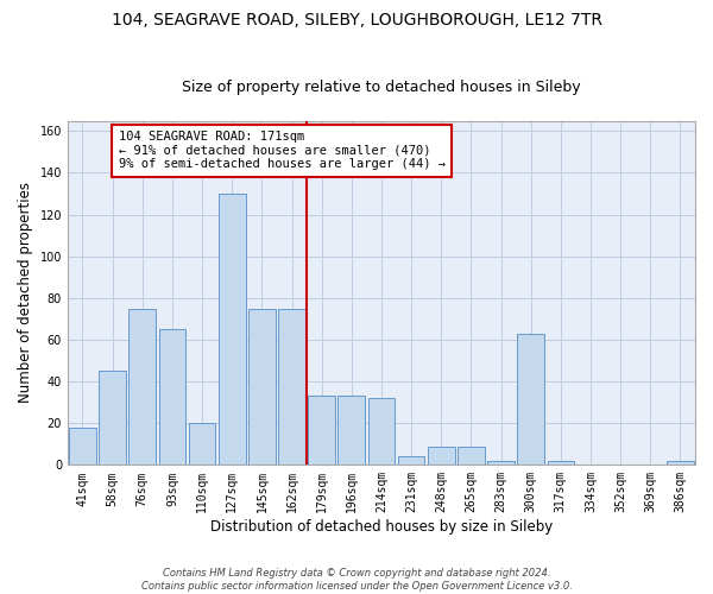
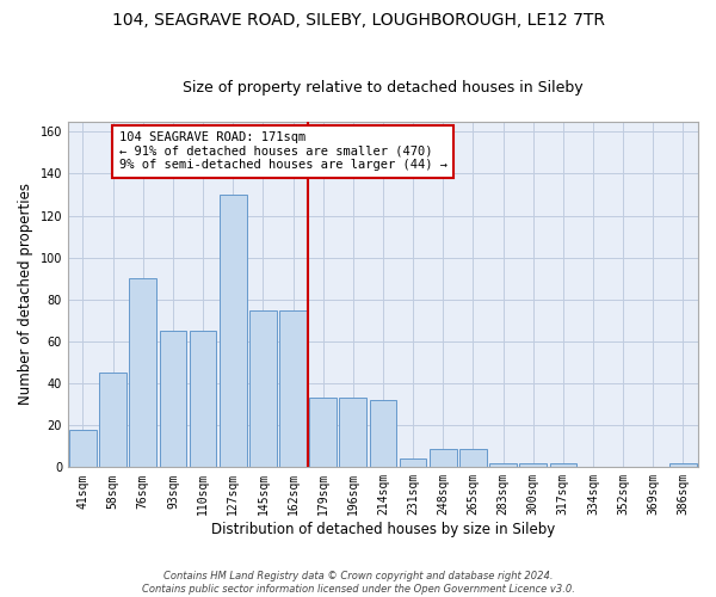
76sqm: 75 -> 90
110sqm: 20 -> 65
300sqm: 63 -> 2
